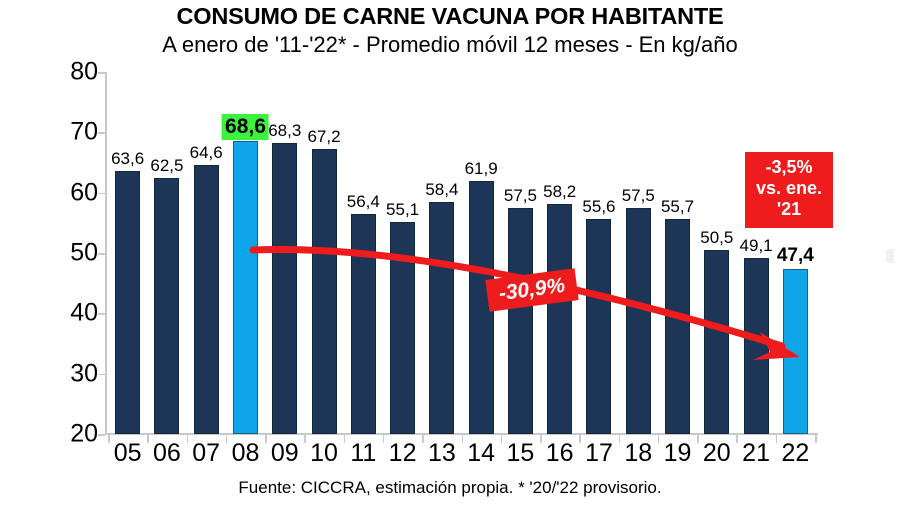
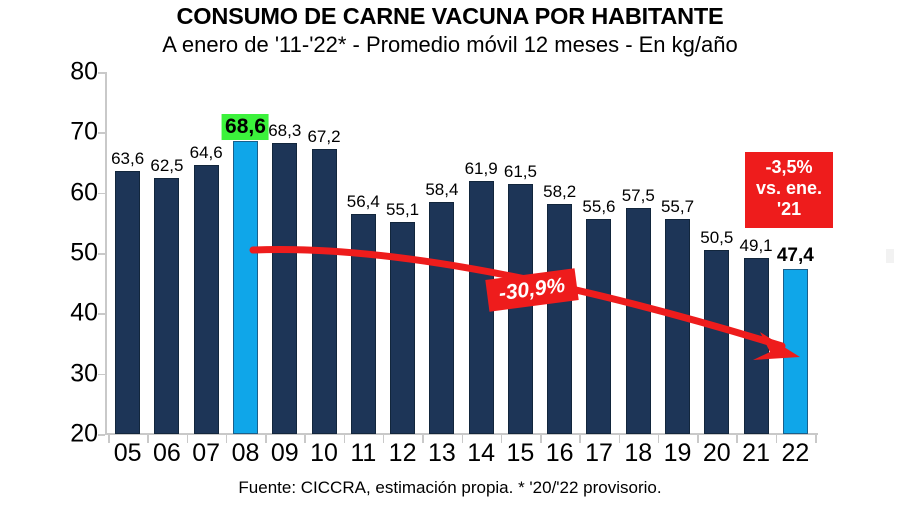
15: 57,5 -> 61,5
